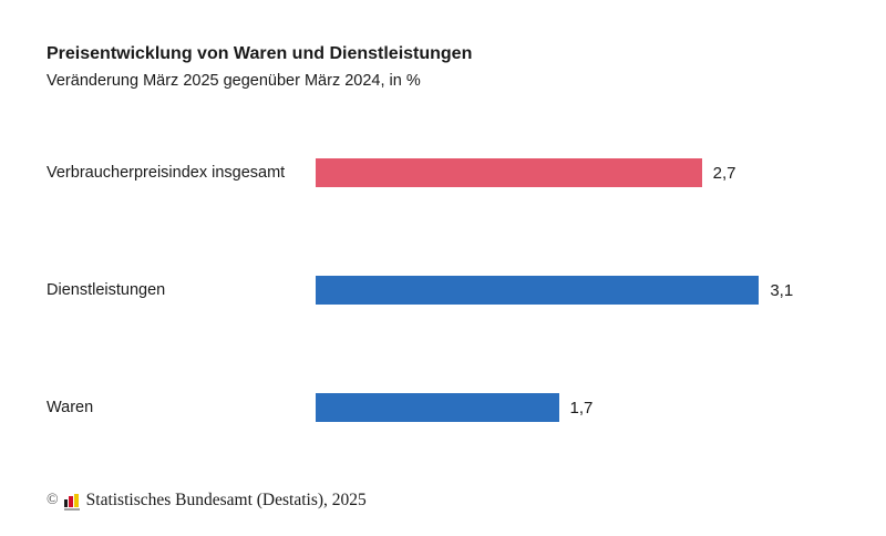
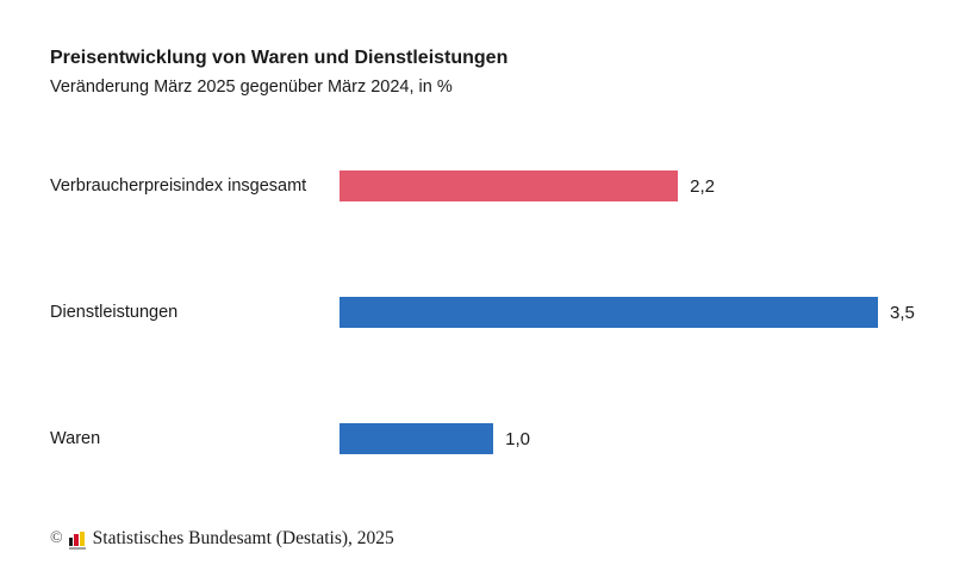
Verbraucherpreisindex insgesamt: 2,7 -> 2,2
Dienstleistungen: 3,1 -> 3,5
Waren: 1,7 -> 1,0
